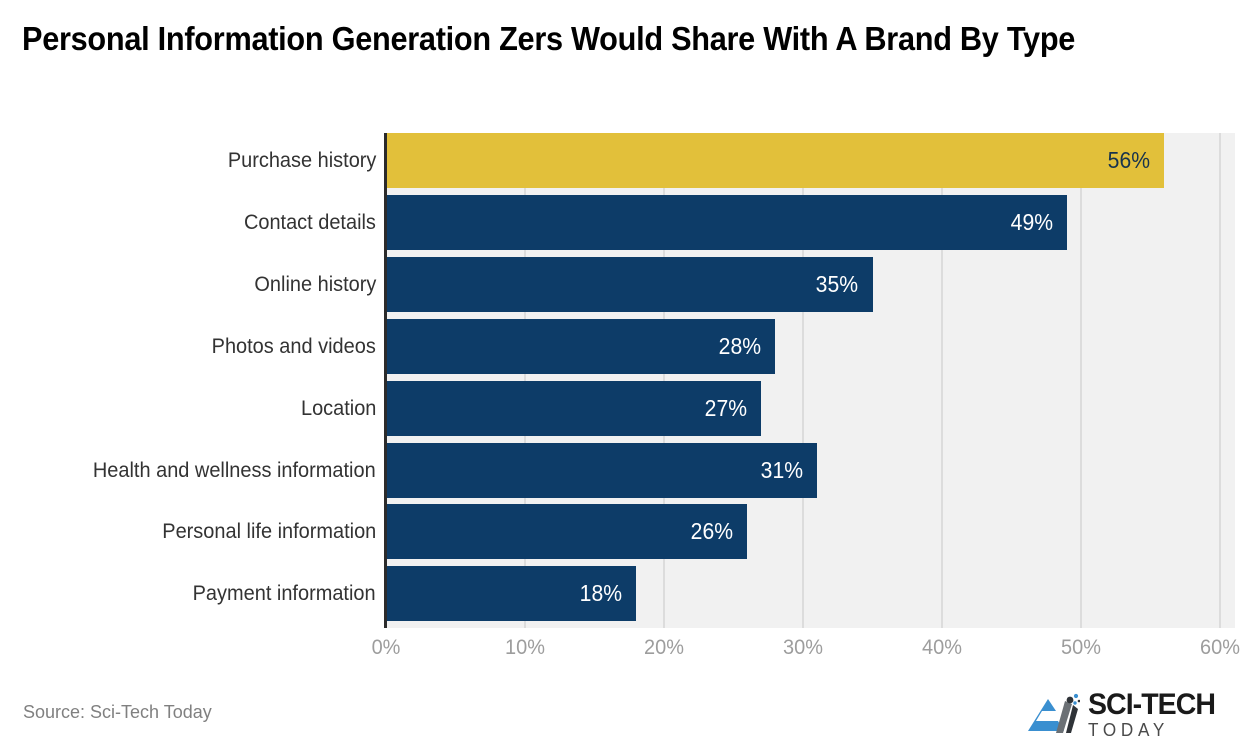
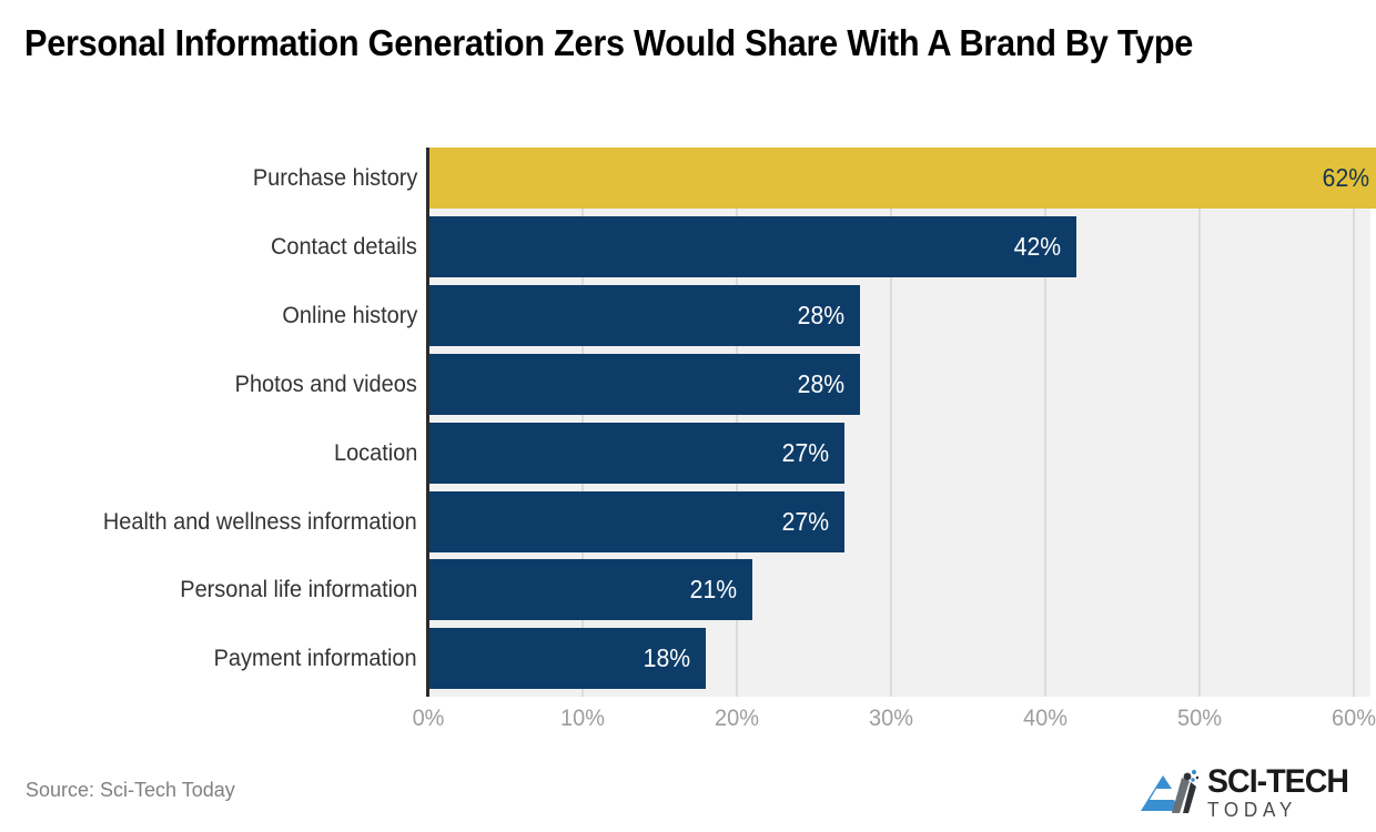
Purchase history: 56% -> 62%
Contact details: 49% -> 42%
Online history: 35% -> 28%
Health and wellness information: 31% -> 27%
Personal life information: 26% -> 21%
